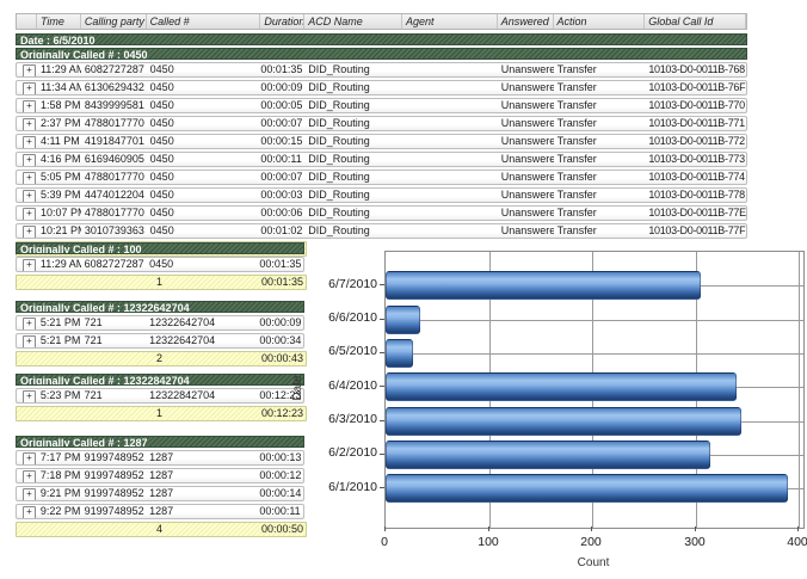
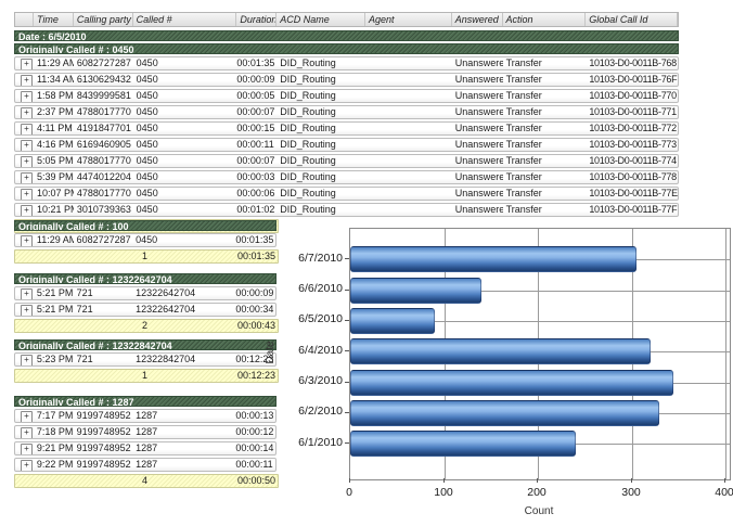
6/6/2010: 30 -> 140
6/5/2010: 30 -> 90
6/4/2010: 340 -> 320
6/2/2010: 320 -> 330
6/1/2010: 390 -> 240
